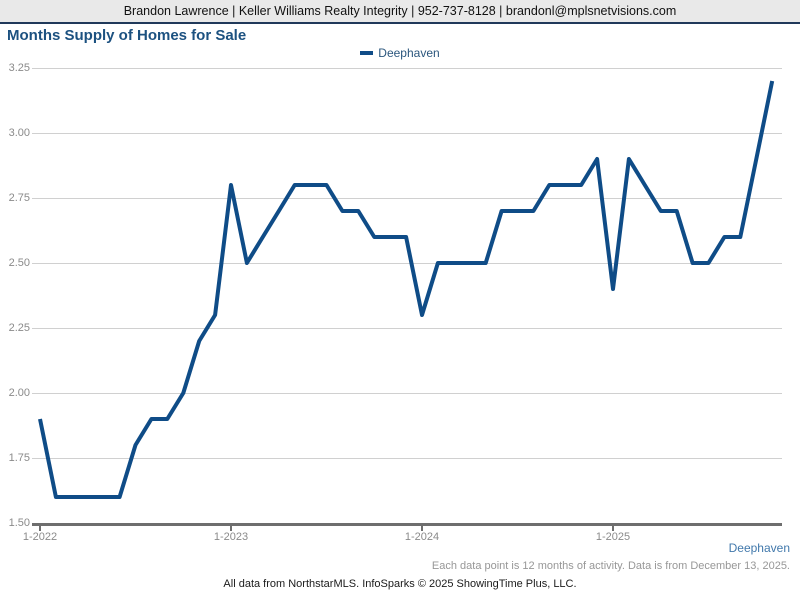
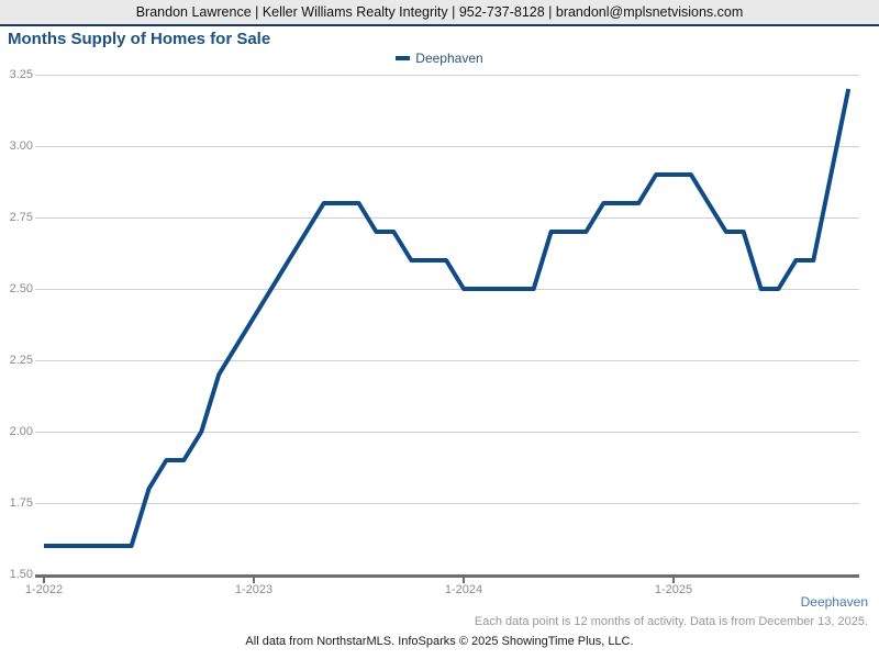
1-2022: 1.9 -> 1.6
1-2023: 2.8 -> 2.4
1-2024: 2.3 -> 2.5
1-2025: 2.4 -> 2.9
